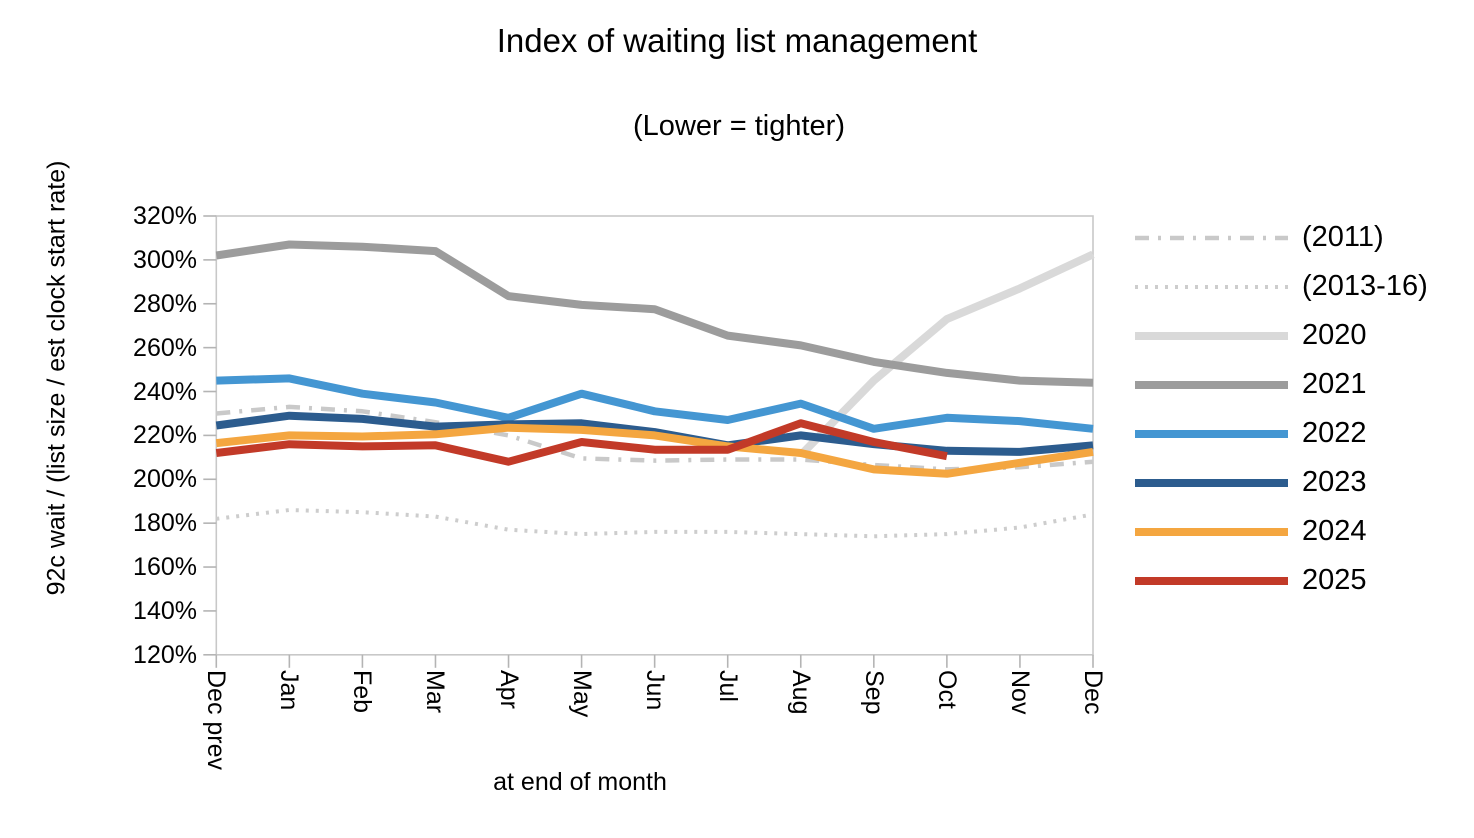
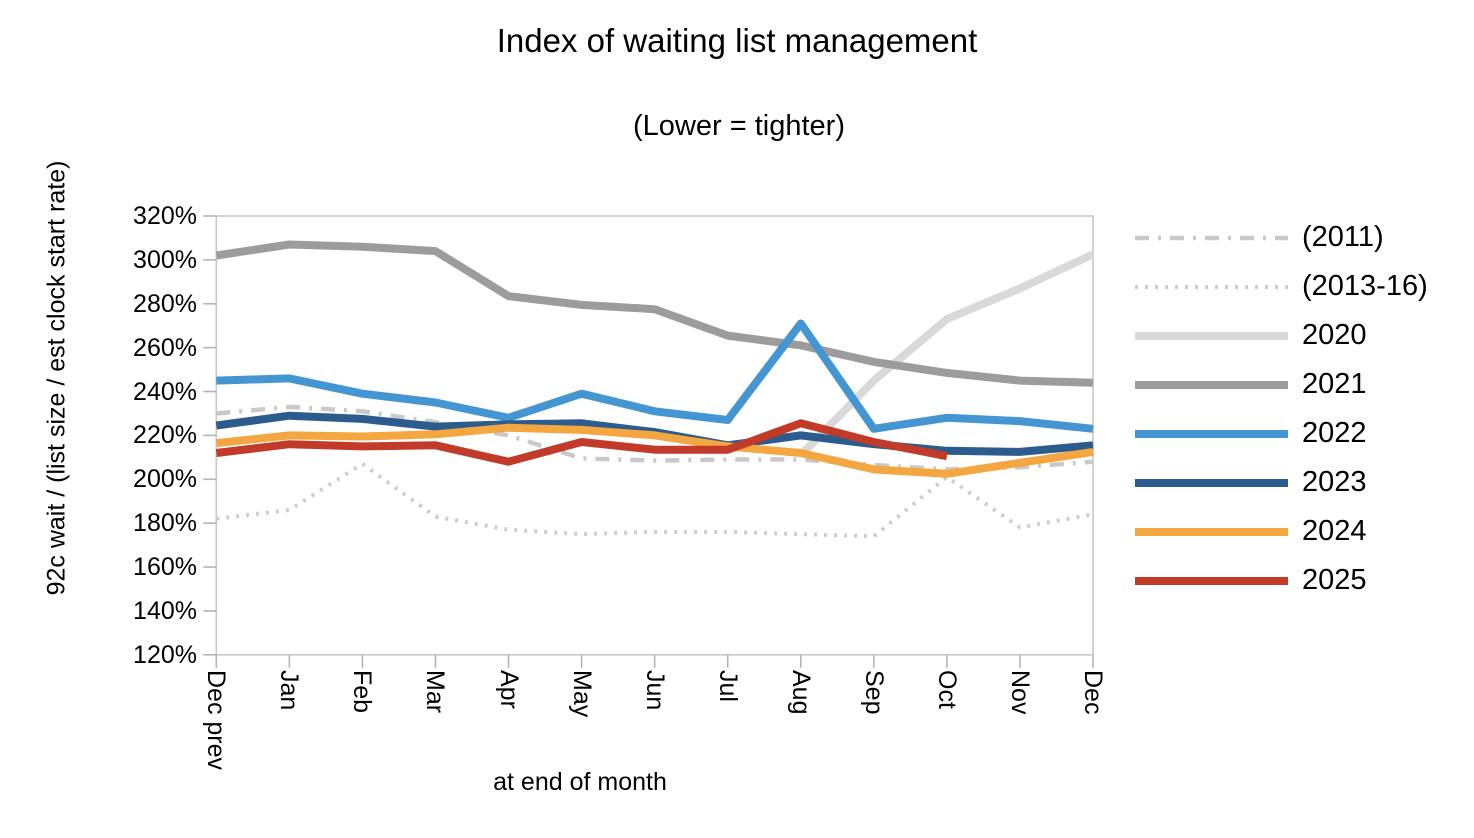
(2013-16)/Feb: 185% -> 207%
2022/Aug: 234% -> 271%
(2013-16)/Oct: 175% -> 201%
